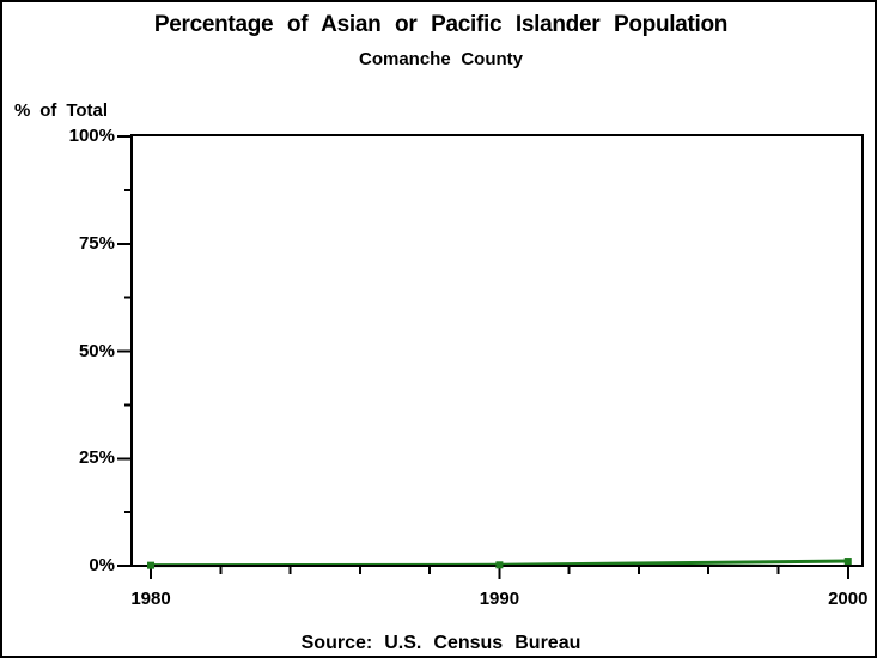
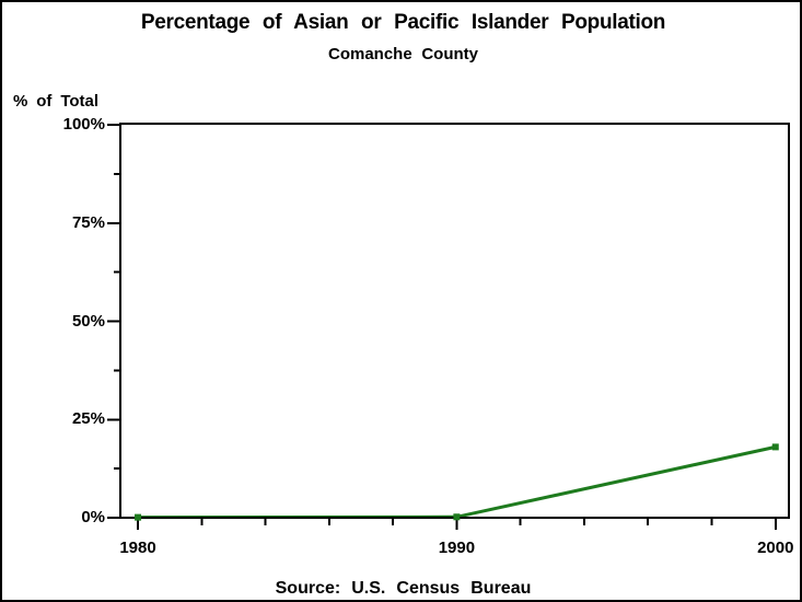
2000: 1% -> 18%
